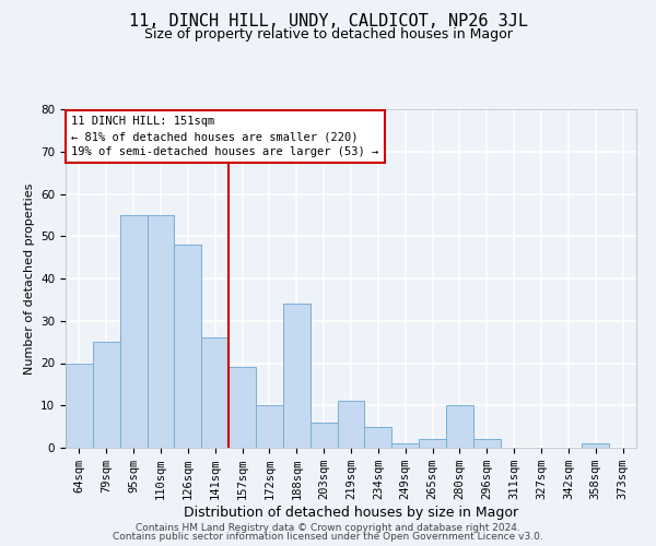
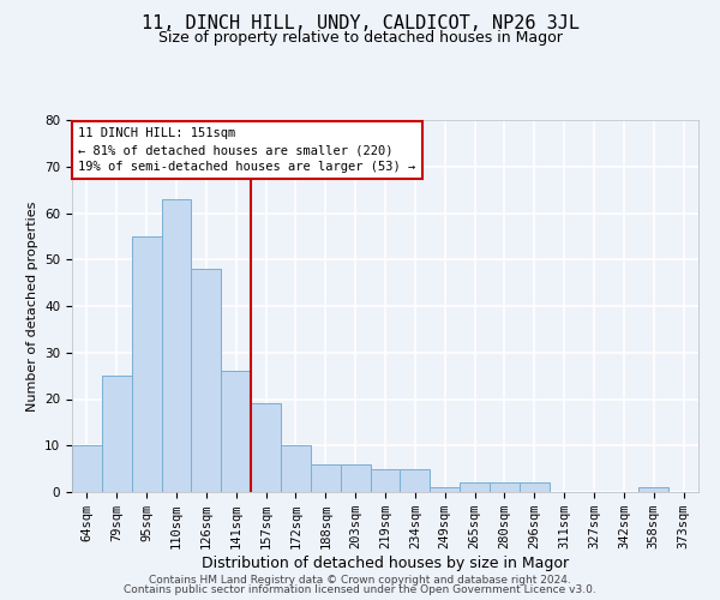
64sqm: 20 -> 10
110sqm: 55 -> 63
188sqm: 34 -> 6
219sqm: 11 -> 5
280sqm: 10 -> 2
